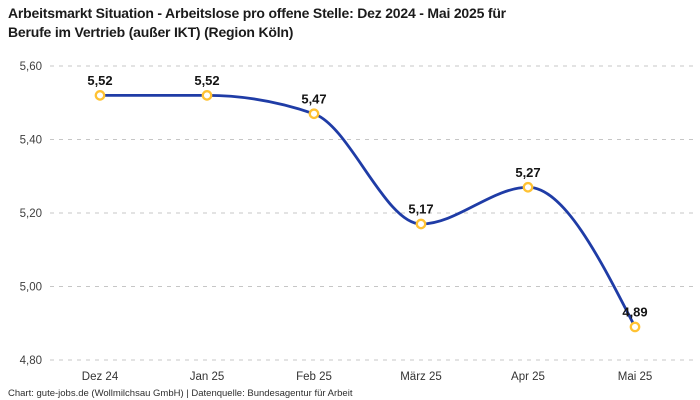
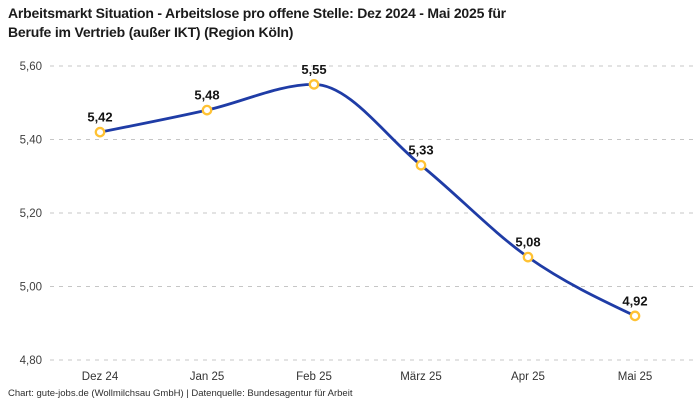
Dez 24: 5,52 -> 5,42
Jan 25: 5,52 -> 5,48
Feb 25: 5,47 -> 5,55
März 25: 5,17 -> 5,33
Apr 25: 5,27 -> 5,08
Mai 25: 4,89 -> 4,92
